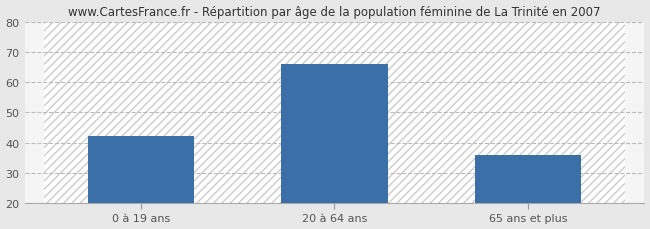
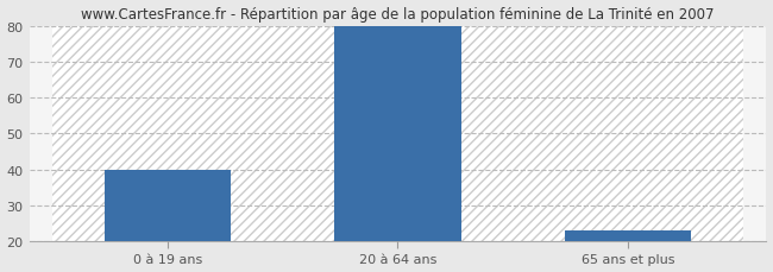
0 à 19 ans: 42 -> 40
20 à 64 ans: 66 -> 80
65 ans et plus: 36 -> 23
